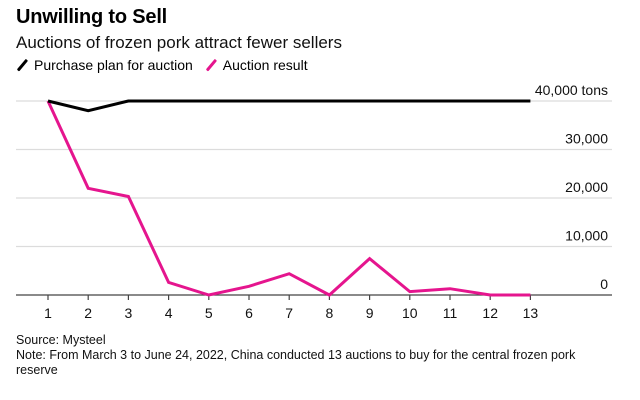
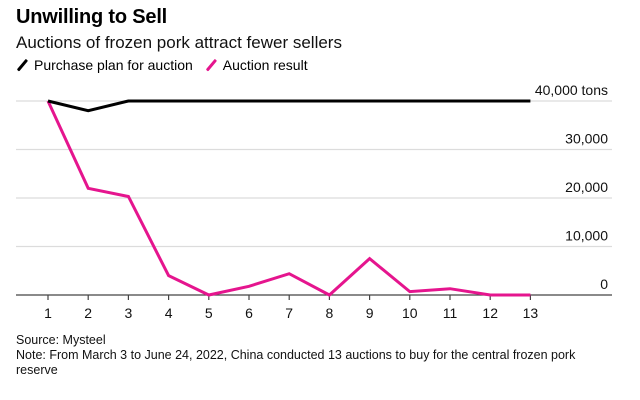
Auction result/4: 3000 -> 4000
